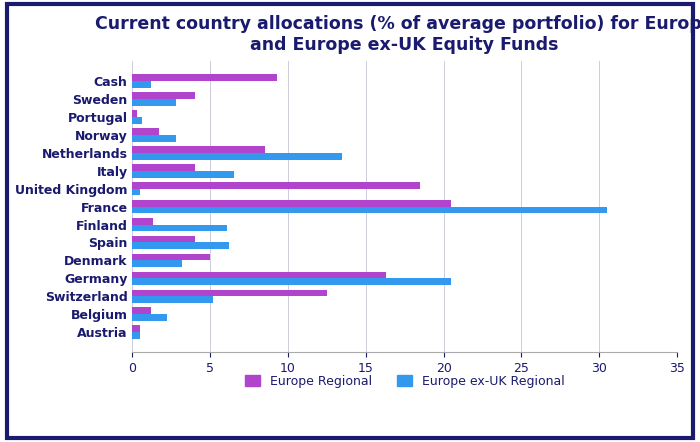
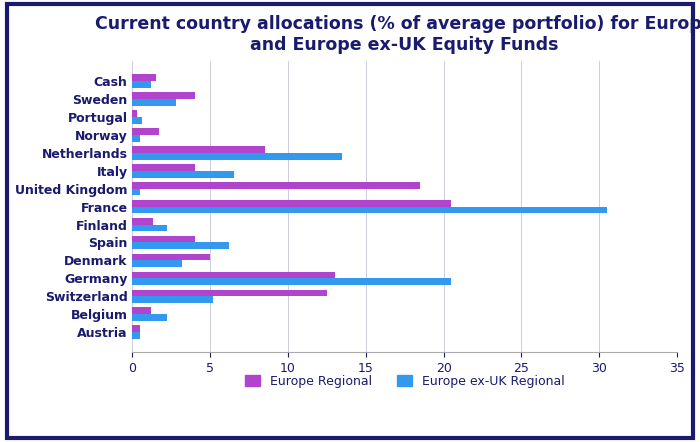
Europe Regional/Cash: 9.3 -> 1.5
Europe ex-UK Regional/Norway: 2.8 -> 0.5
Europe ex-UK Regional/Finland: 6.1 -> 2.2
Europe Regional/Germany: 16.3 -> 13.0
